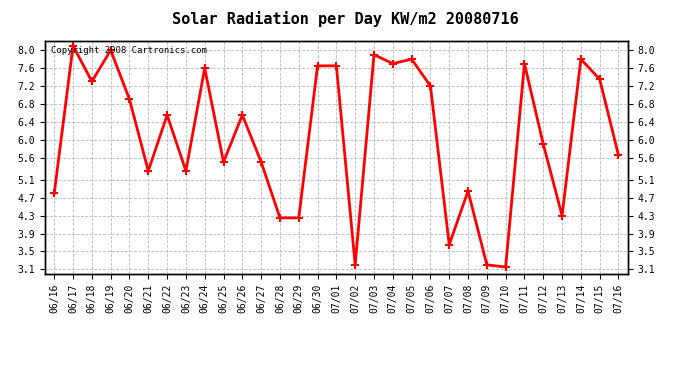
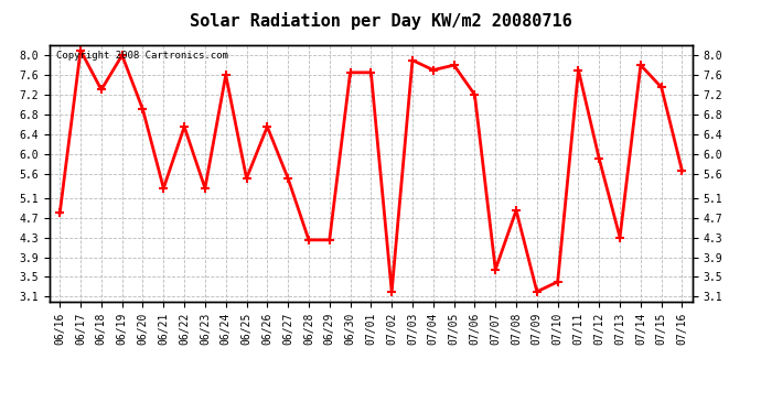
07/10: 3.15 -> 3.40
